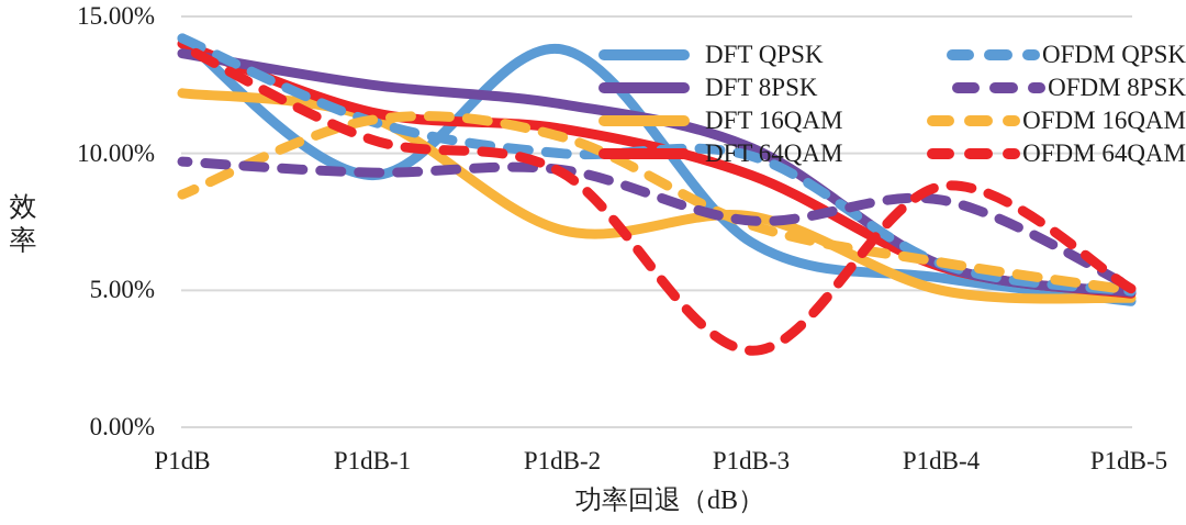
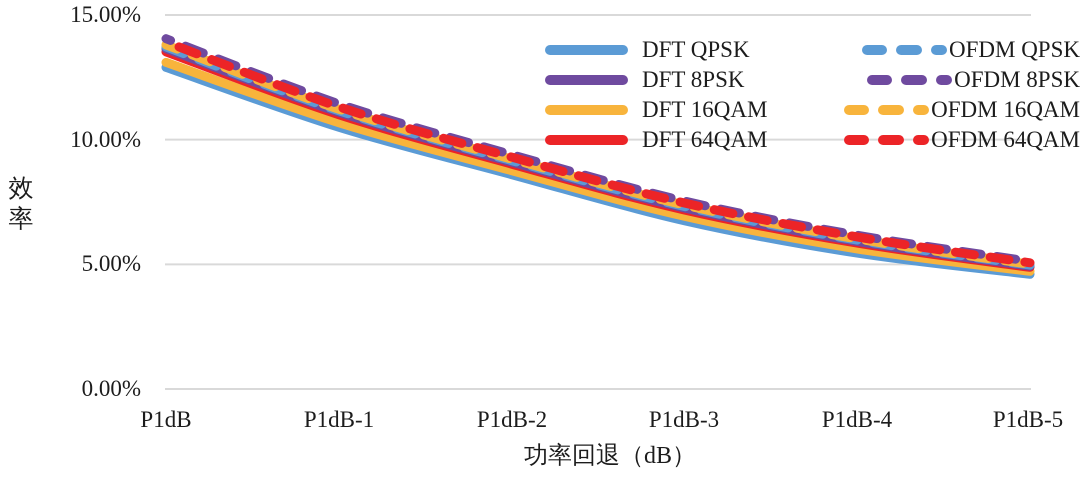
DFT QPSK/P1dB: 14.2% -> 12.9%
DFT 16QAM/P1dB: 12.2% -> 13.1%
DFT 64QAM/P1dB: 14.0% -> 13.5%
OFDM QPSK/P1dB: 14.2% -> 13.7%
OFDM 8PSK/P1dB: 9.7% -> 14.1%
OFDM 16QAM/P1dB: 8.5% -> 13.8%
DFT QPSK/P1dB-1: 9.2% -> 10.5%
DFT 8PSK/P1dB-1: 12.5% -> 11.1%
DFT 16QAM/P1dB-1: 11.3% -> 10.7%
DFT 64QAM/P1dB-1: 11.5% -> 11.0%
OFDM 8PSK/P1dB-1: 9.3% -> 11.4%
OFDM 64QAM/P1dB-1: 10.5% -> 11.3%
DFT QPSK/P1dB-2: 13.8% -> 8.6%
DFT 8PSK/P1dB-2: 11.8% -> 9.1%
DFT 16QAM/P1dB-2: 7.2% -> 8.8%
DFT 64QAM/P1dB-2: 10.9% -> 9.0%
OFDM QPSK/P1dB-2: 10.0% -> 9.2%
OFDM 16QAM/P1dB-2: 10.6% -> 9.2%
DFT 8PSK/P1dB-3: 10.2% -> 7.3%
DFT 16QAM/P1dB-3: 7.7% -> 6.9%
DFT 64QAM/P1dB-3: 9.2% -> 7.2%
OFDM QPSK/P1dB-3: 9.9% -> 7.3%
OFDM 64QAM/P1dB-3: 2.8% -> 7.5%
DFT 16QAM/P1dB-4: 5.0% -> 5.6%
OFDM 8PSK/P1dB-4: 8.3% -> 6.2%
OFDM 64QAM/P1dB-4: 8.8% -> 6.1%
